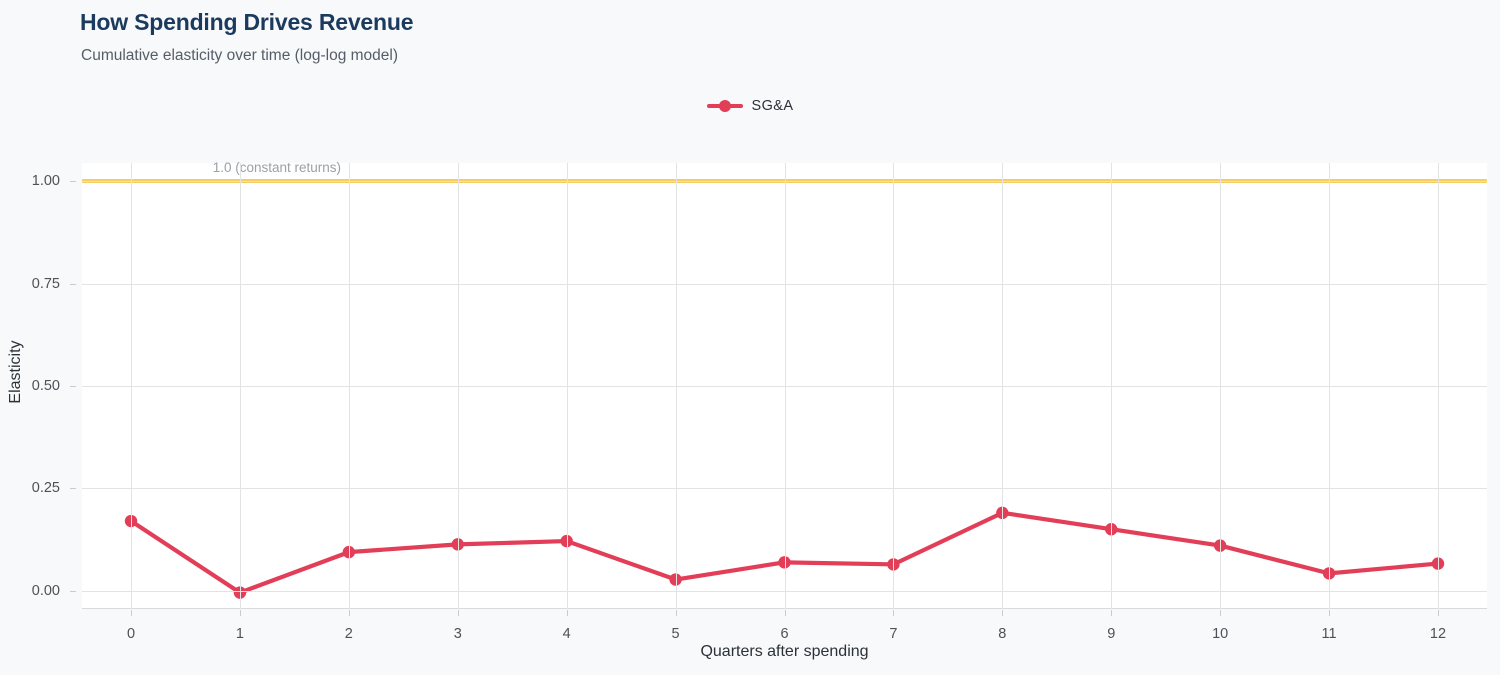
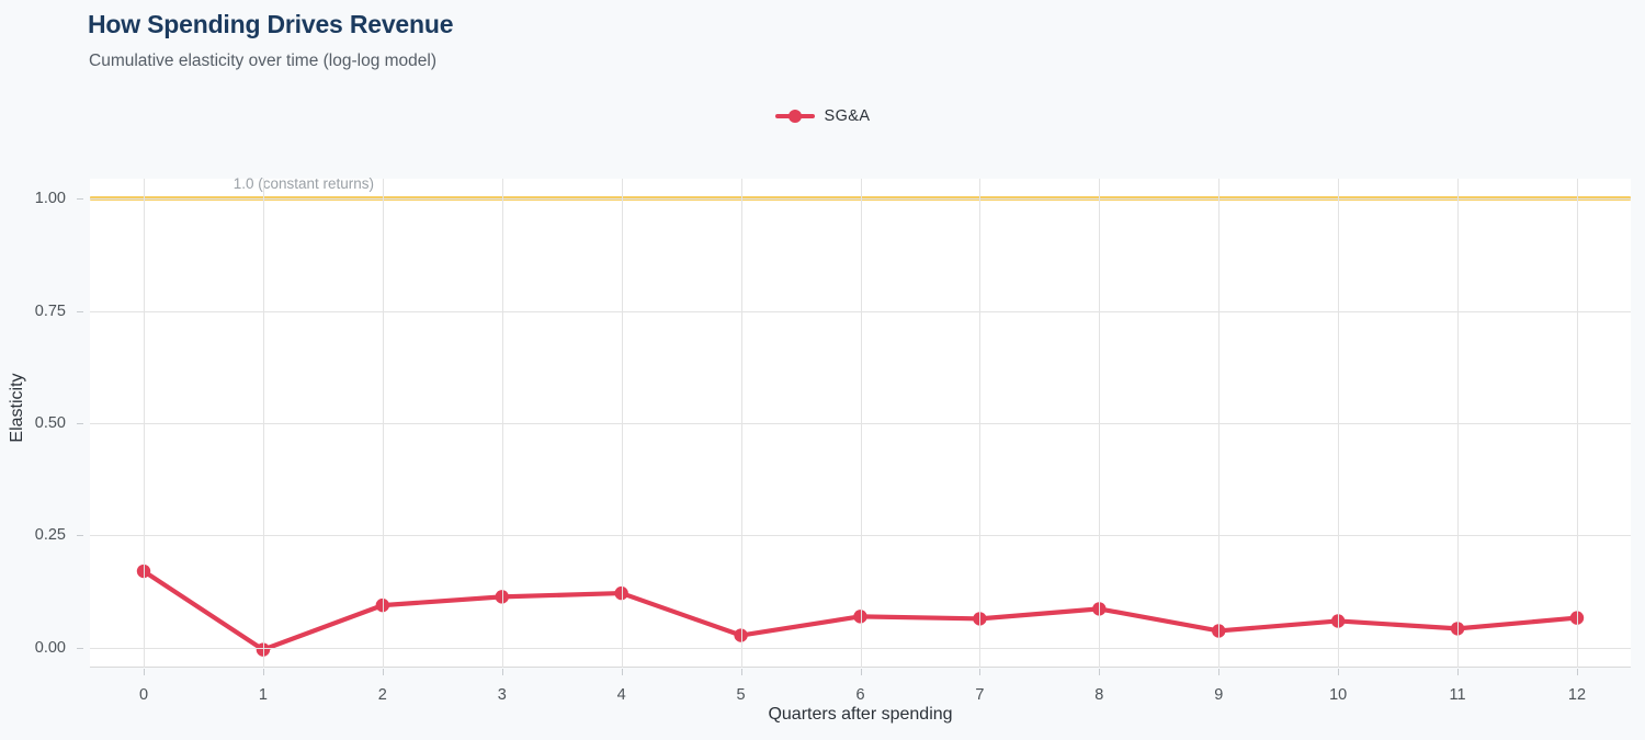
8: 0.19 -> 0.09
9: 0.15 -> 0.04
10: 0.11 -> 0.06
